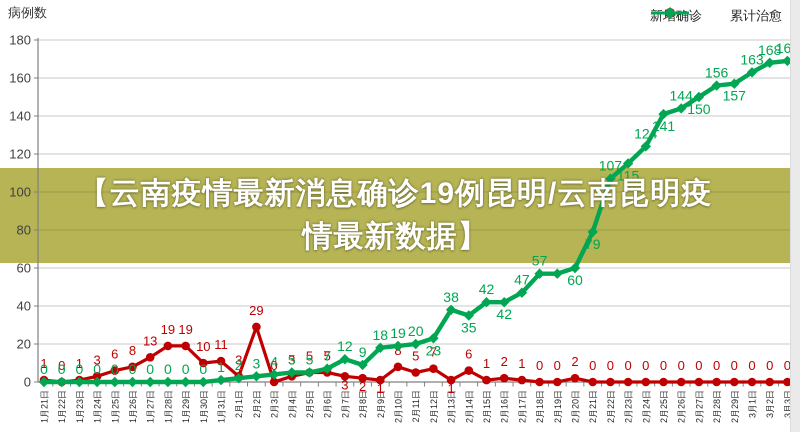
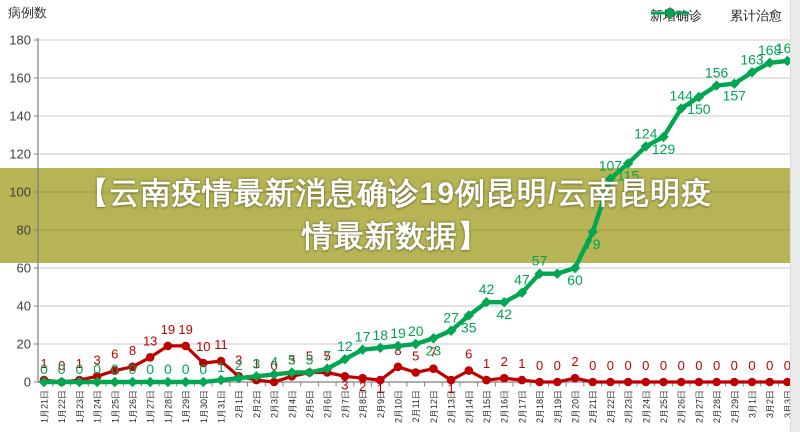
新增确诊/2月2日: 29 -> 1
累计治愈/2月8日: 9 -> 17
累计治愈/2月13日: 38 -> 27
累计治愈/2月25日: 141 -> 129
